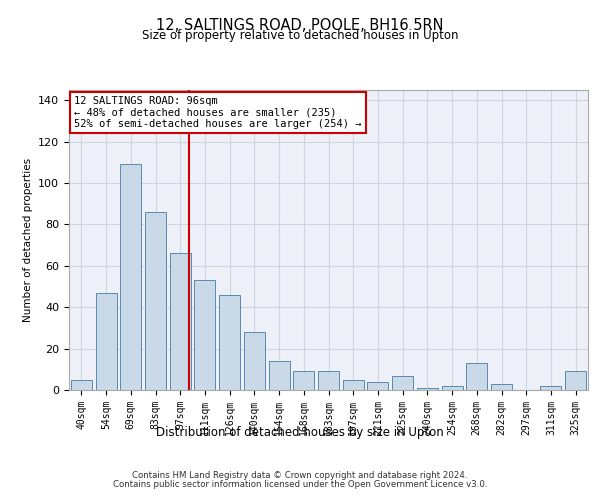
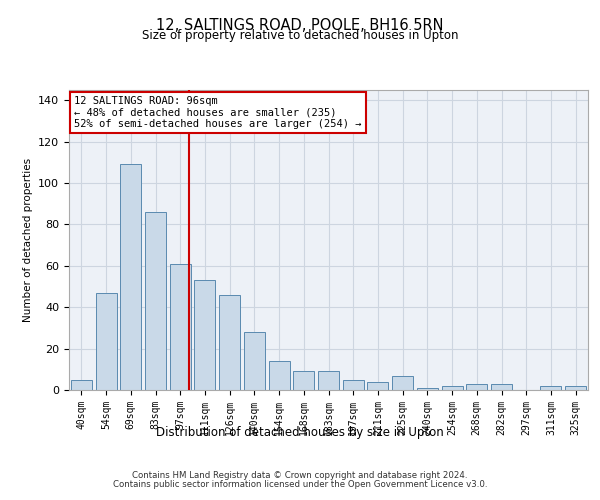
97sqm: 66 -> 61
268sqm: 13 -> 3
325sqm: 9 -> 2
